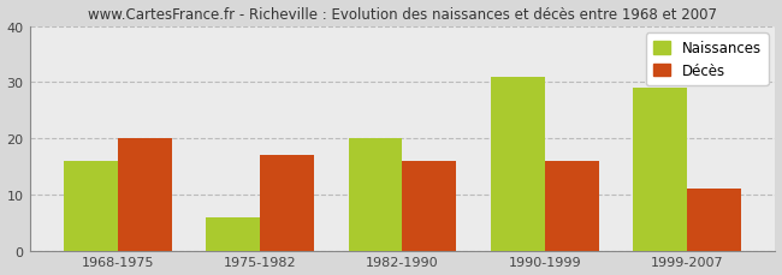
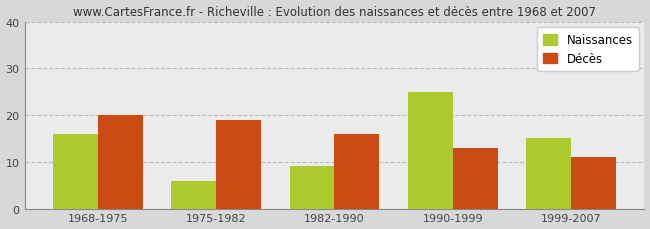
Décès/1975-1982: 17 -> 19
Naissances/1982-1990: 20 -> 9
Naissances/1990-1999: 31 -> 25
Décès/1990-1999: 16 -> 13
Naissances/1999-2007: 29 -> 15
